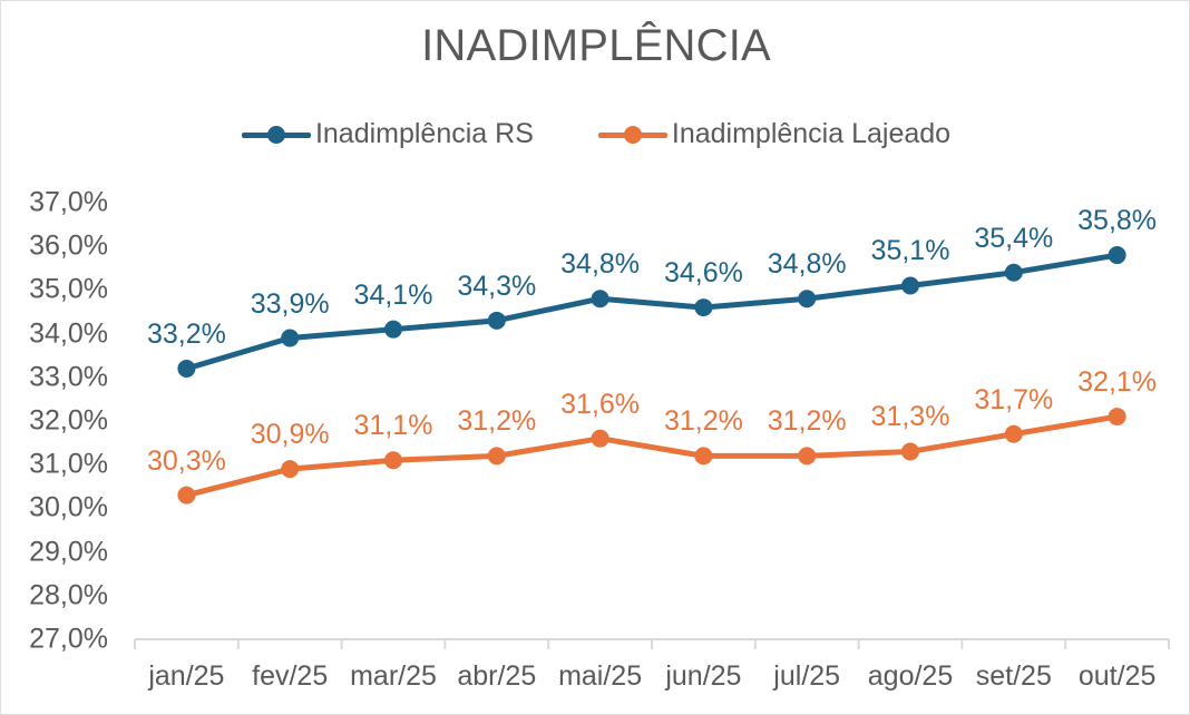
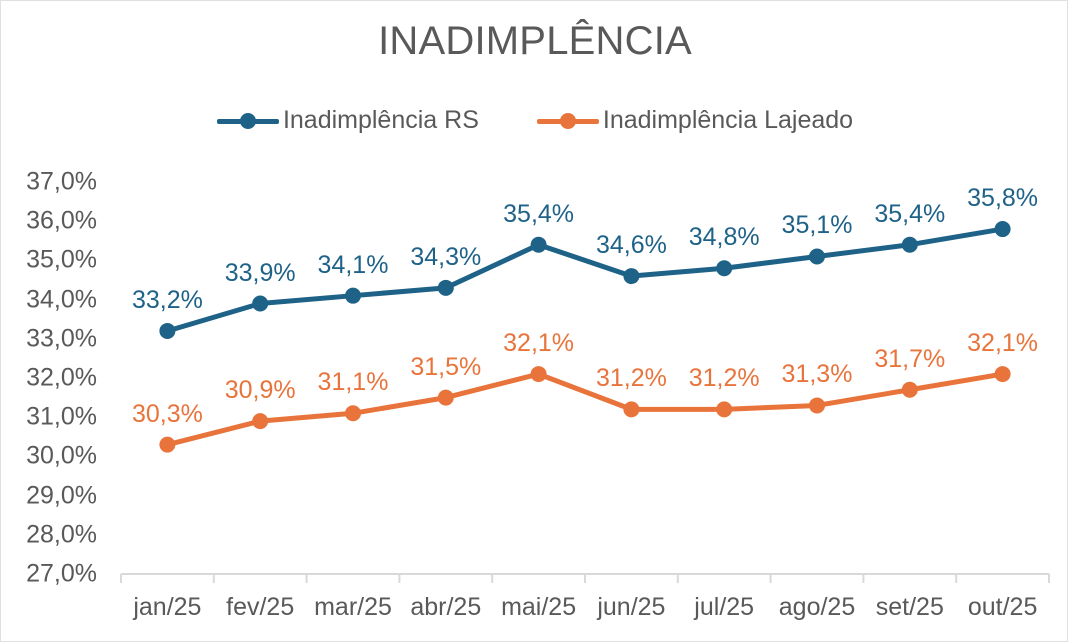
Inadimplência Lajeado/abr/25: 31,2% -> 31,5%
Inadimplência RS/mai/25: 34,8% -> 35,4%
Inadimplência Lajeado/mai/25: 31,6% -> 32,1%
